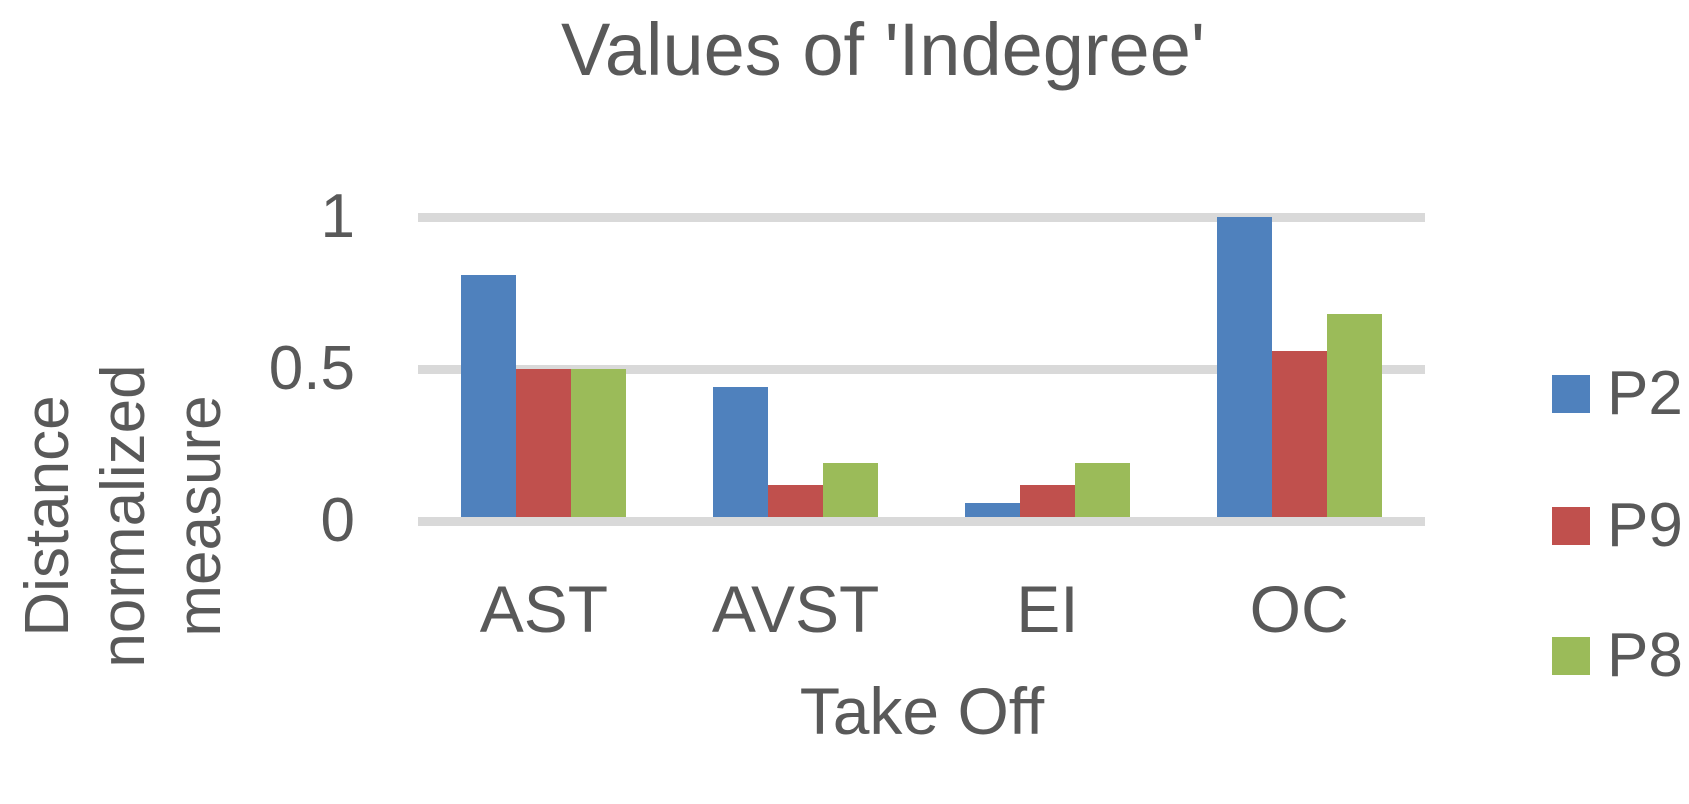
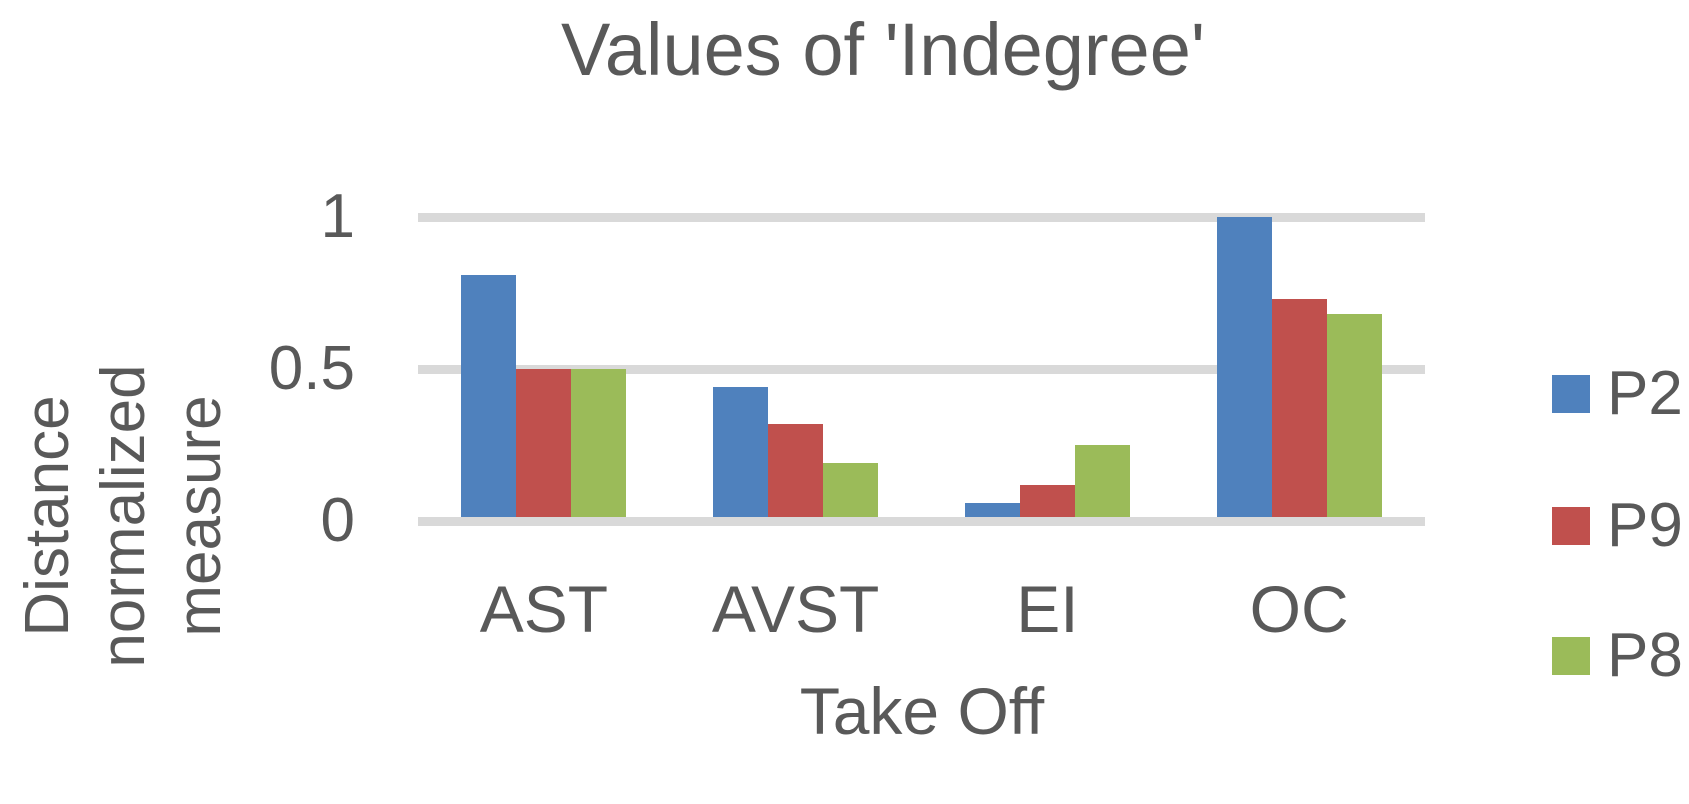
P9/AVST: 0.12 -> 0.32
P8/EI: 0.19 -> 0.25
P9/OC: 0.56 -> 0.73
